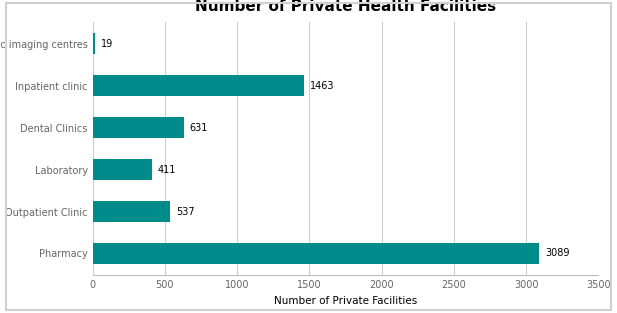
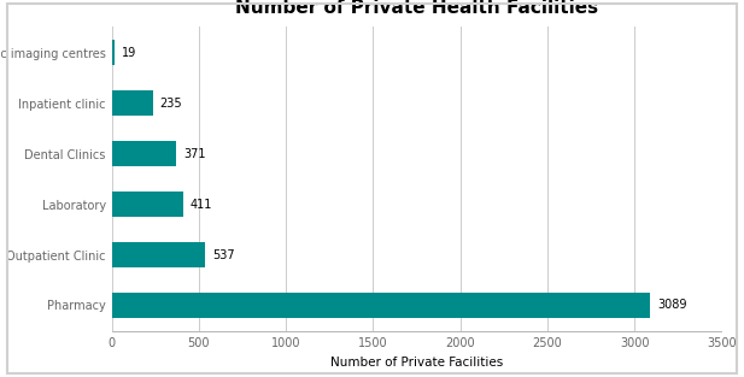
Inpatient clinic: 1463 -> 235
Dental Clinics: 631 -> 371
